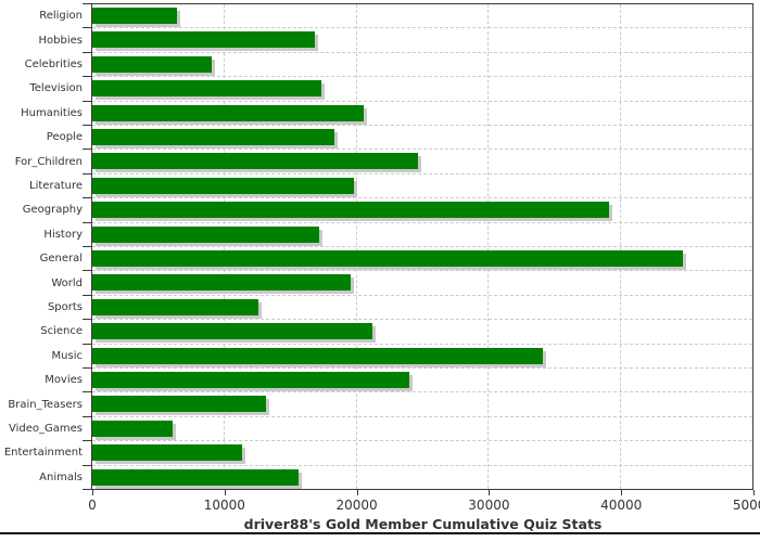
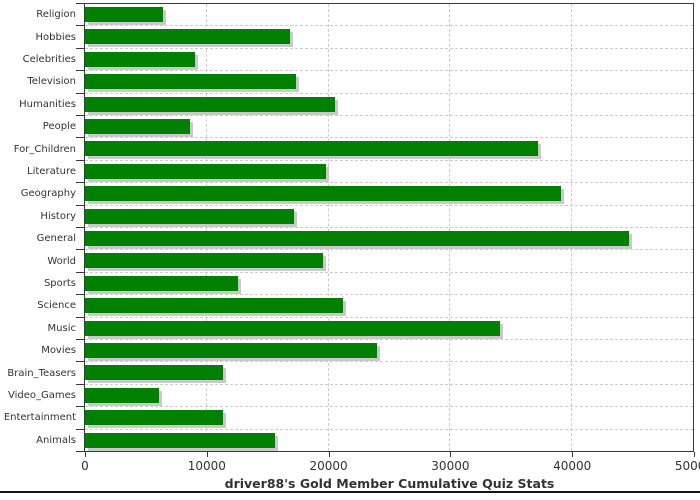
People: 18300 -> 8600
For_Children: 24600 -> 37200
Brain_Teasers: 13100 -> 11300
